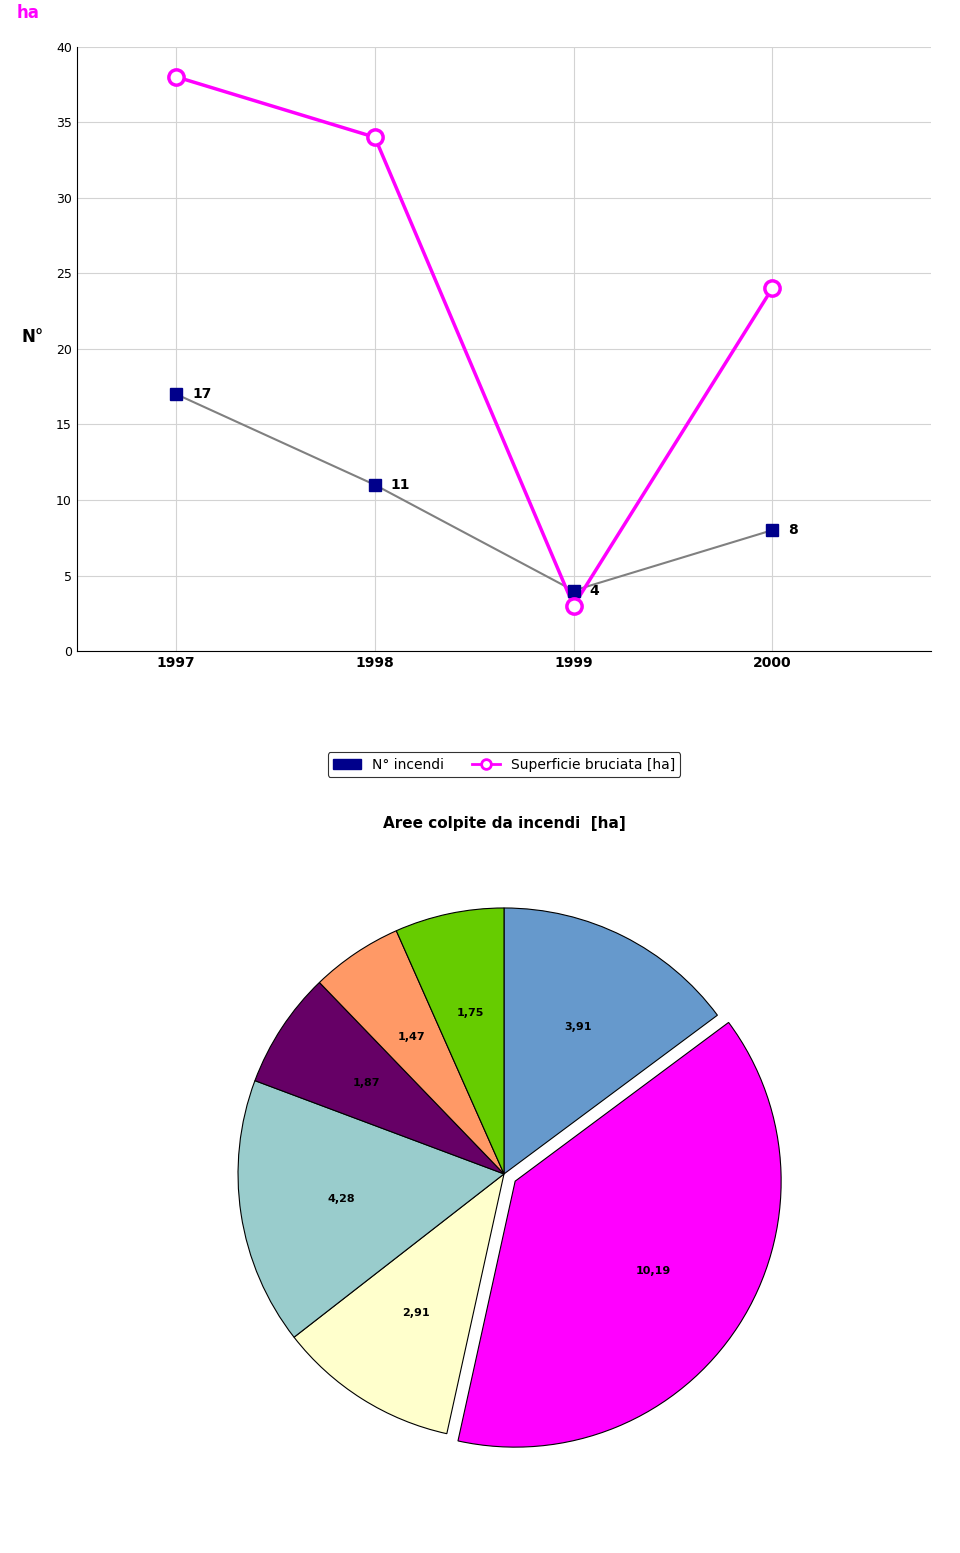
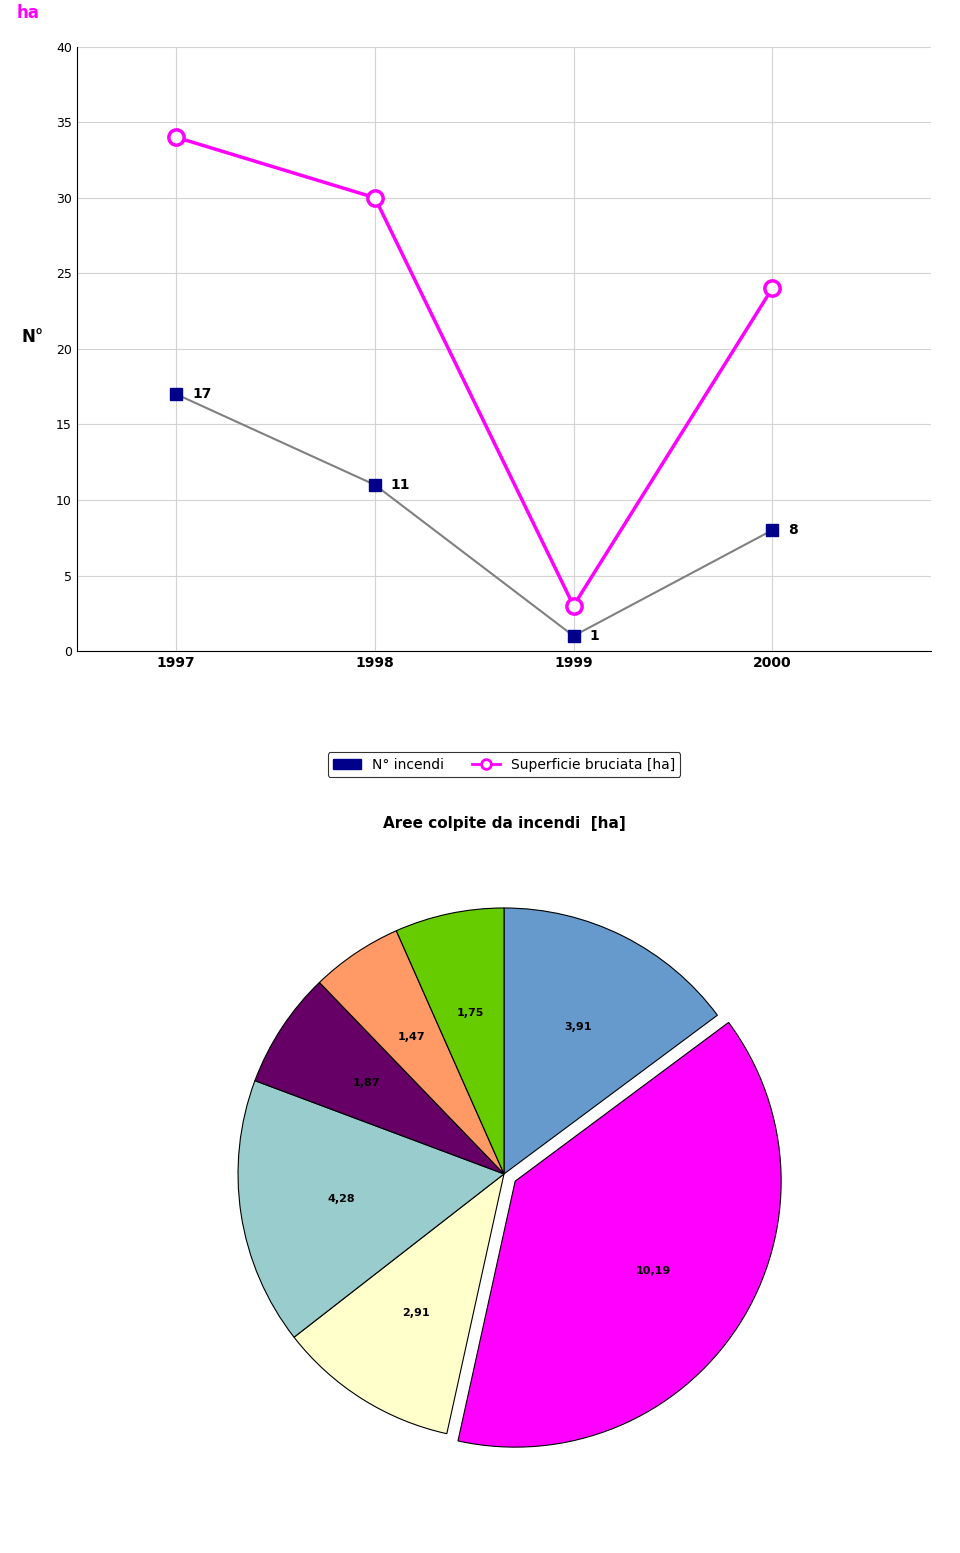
Superficie bruciata [ha]/1997: 38 -> 34
Superficie bruciata [ha]/1998: 34 -> 30
N° incendi/1999: 4 -> 1
